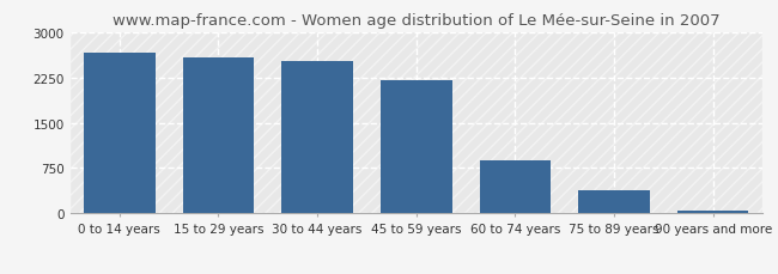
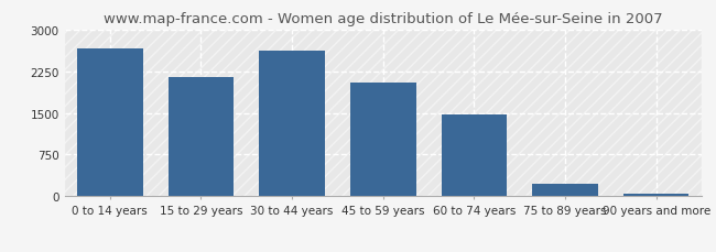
15 to 29 years: 2580 -> 2140
30 to 44 years: 2510 -> 2620
45 to 59 years: 2200 -> 2040
60 to 74 years: 880 -> 1480
75 to 89 years: 380 -> 220
